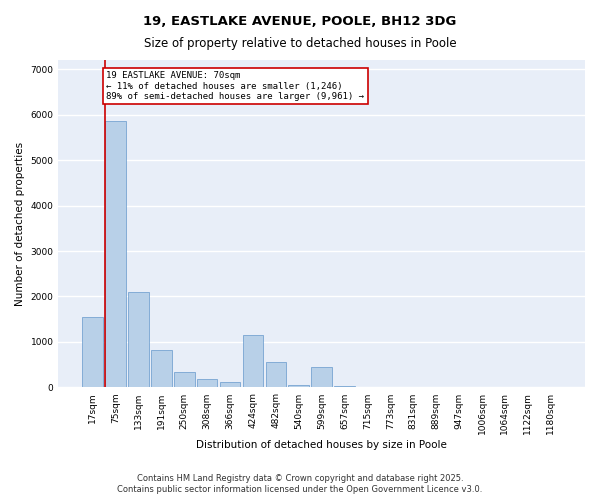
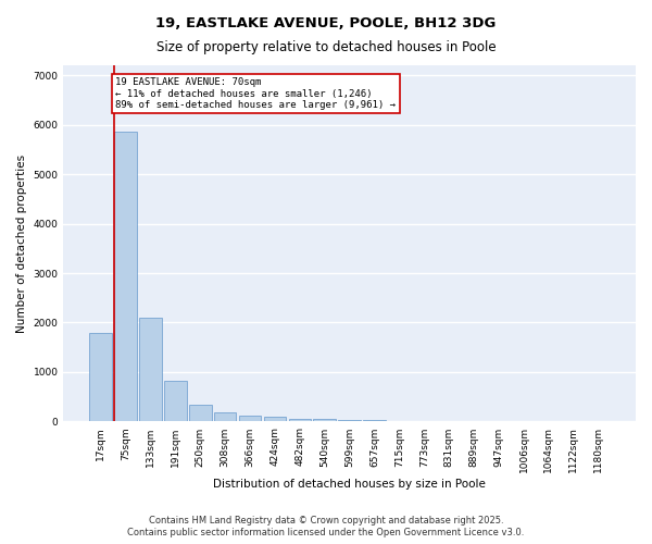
17sqm: 1550 -> 1800
424sqm: 1150 -> 90
482sqm: 550 -> 60
599sqm: 450 -> 40
